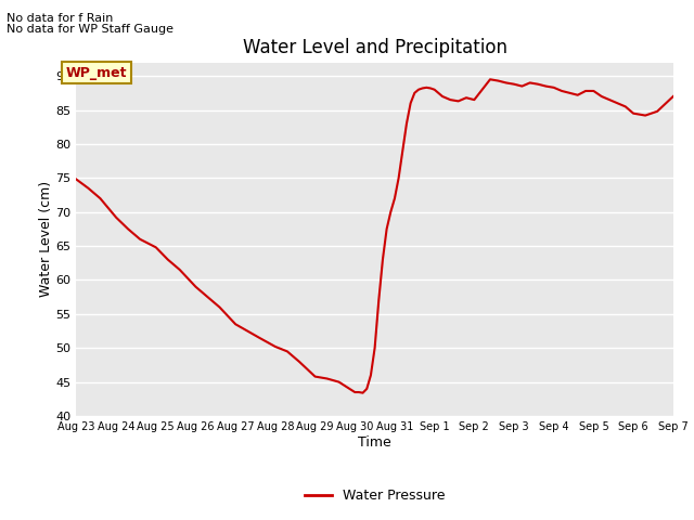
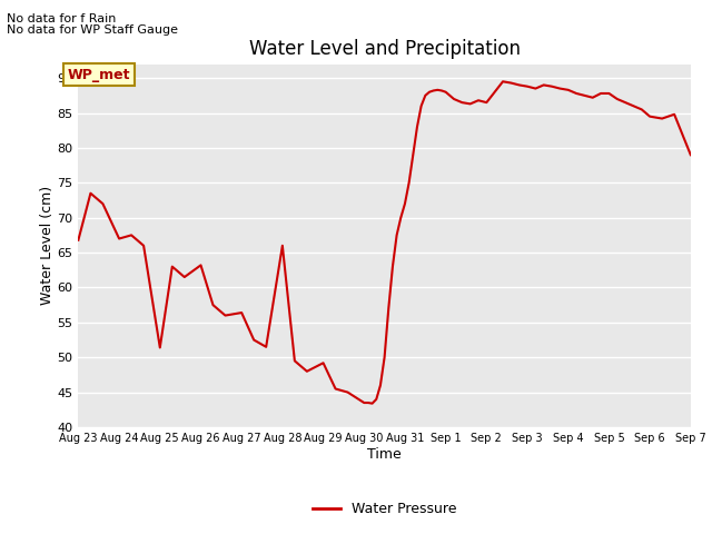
Aug 23: 74.8 -> 66.8
Aug 24: 69.2 -> 67.0
Aug 25: 64.8 -> 51.4
Aug 26: 59.0 -> 63.2
Aug 27: 53.5 -> 56.4
Aug 28: 50.2 -> 66.0
Aug 29: 45.8 -> 49.2
Sep 7: 87.0 -> 79.0
